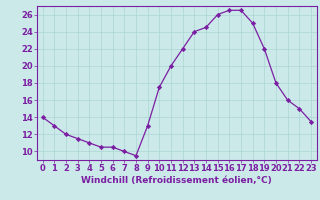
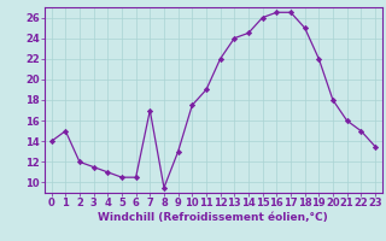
1: 13.0 -> 15.0
7: 10.0 -> 17.0
11: 20.0 -> 19.0
